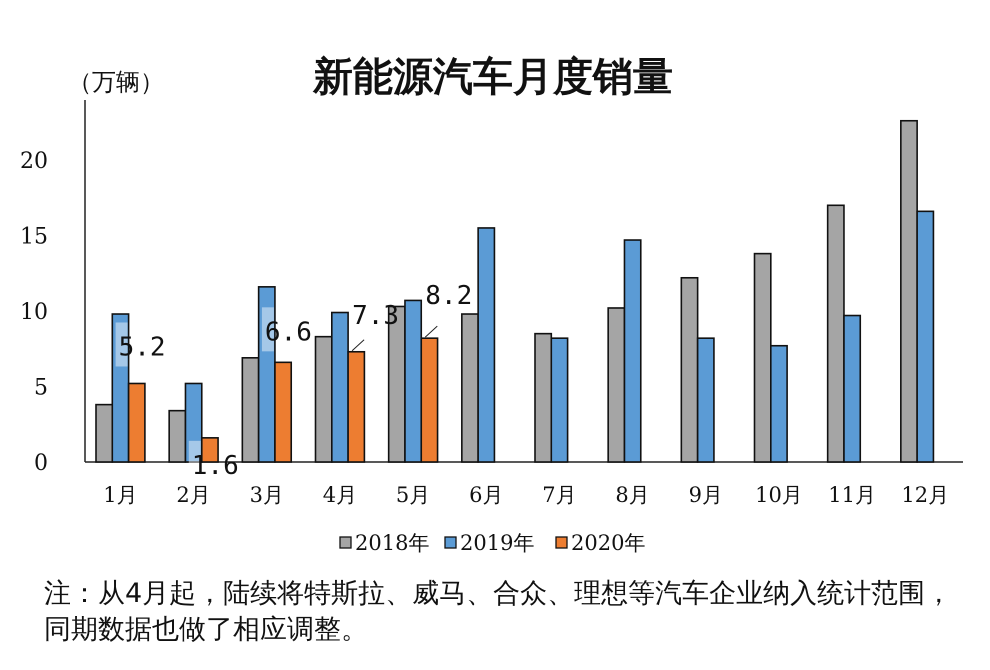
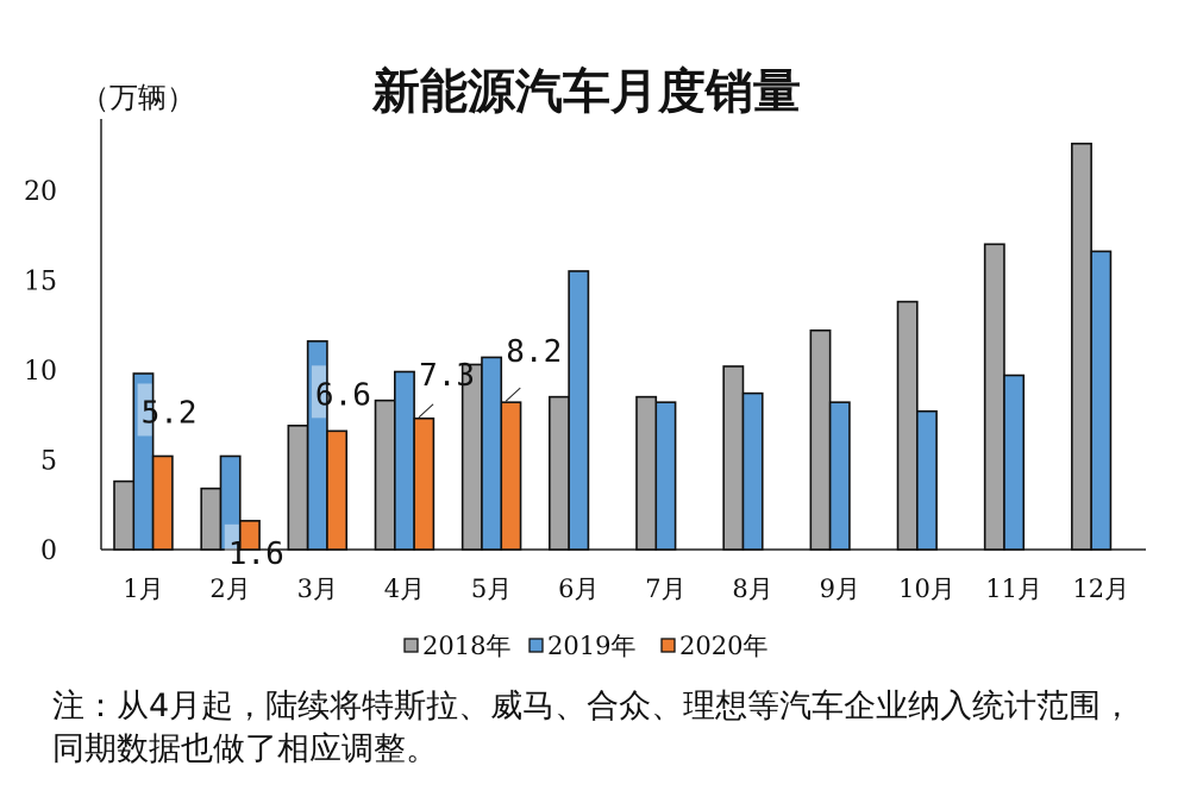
2018年/6月: 9.8 -> 8.5
2019年/8月: 14.7 -> 8.7
